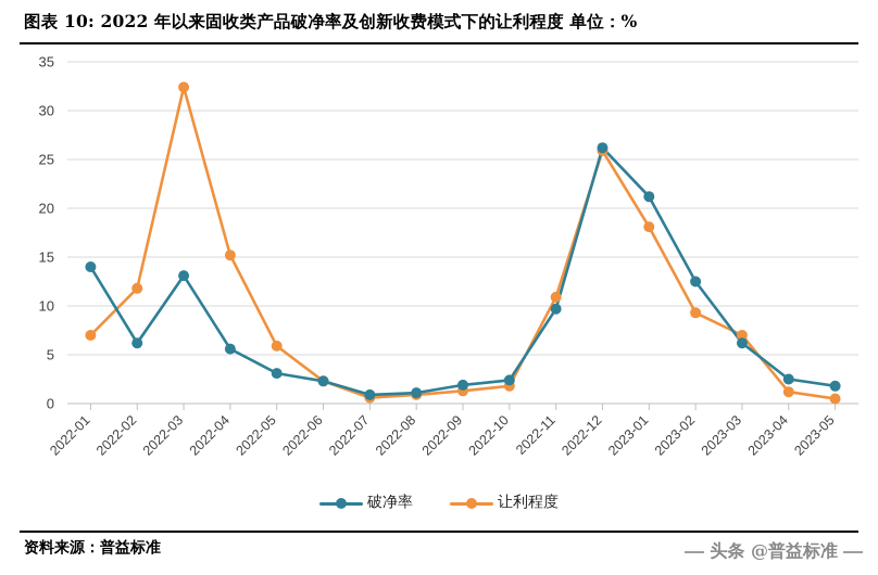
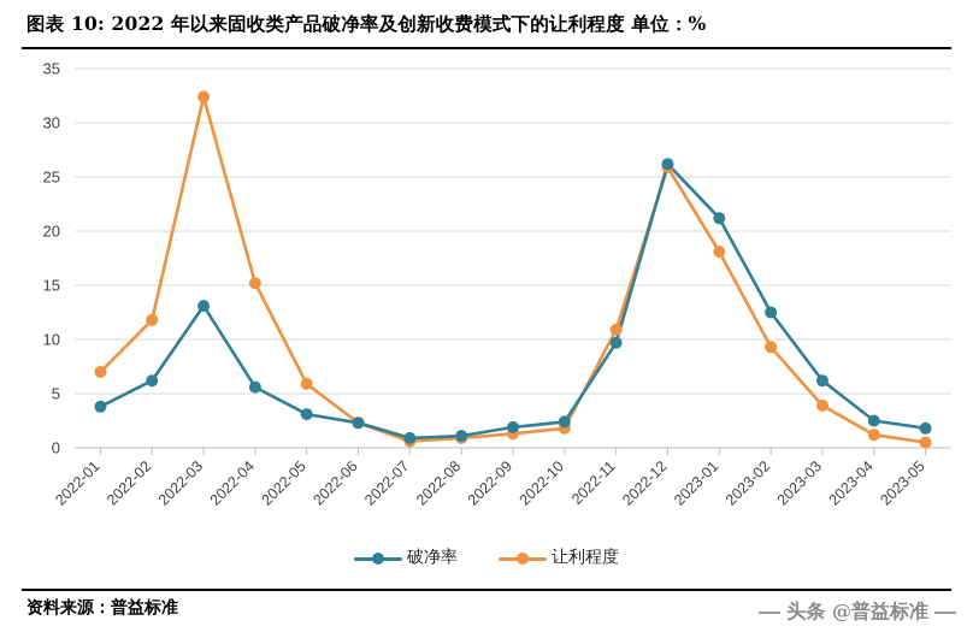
破净率/2022-01: 14 -> 4
让利程度/2023-03: 7 -> 4
